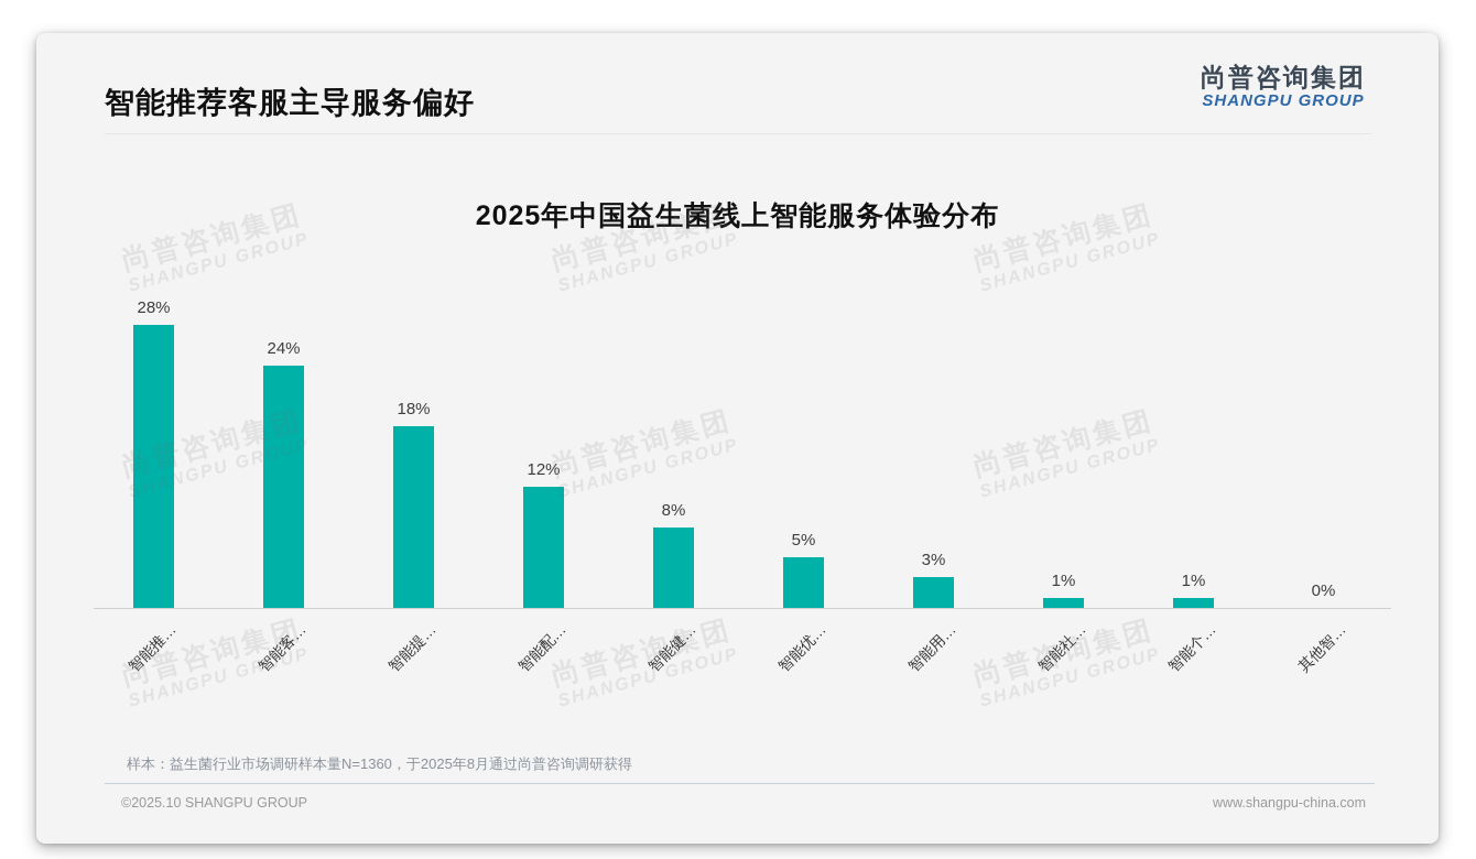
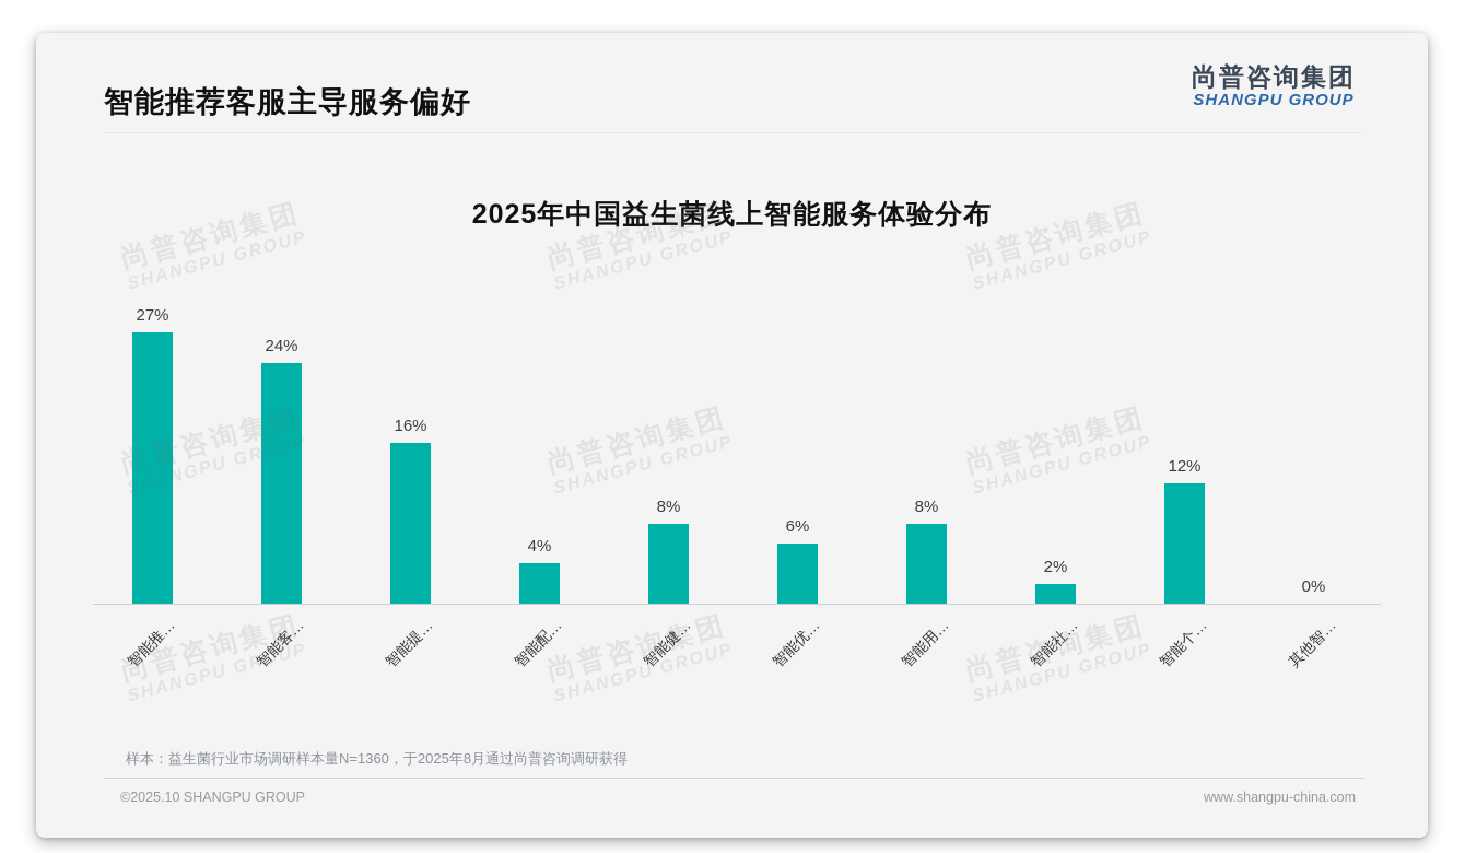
智能推…: 28% -> 27%
智能提…: 18% -> 16%
智能配…: 12% -> 4%
智能优…: 5% -> 6%
智能用…: 3% -> 8%
智能社…: 1% -> 2%
智能个…: 1% -> 12%
